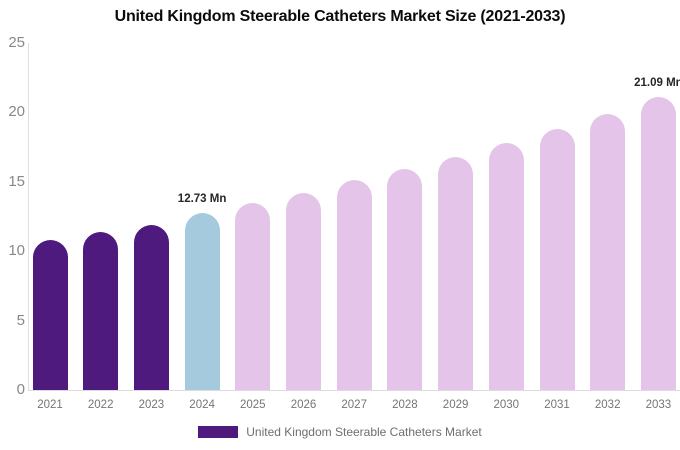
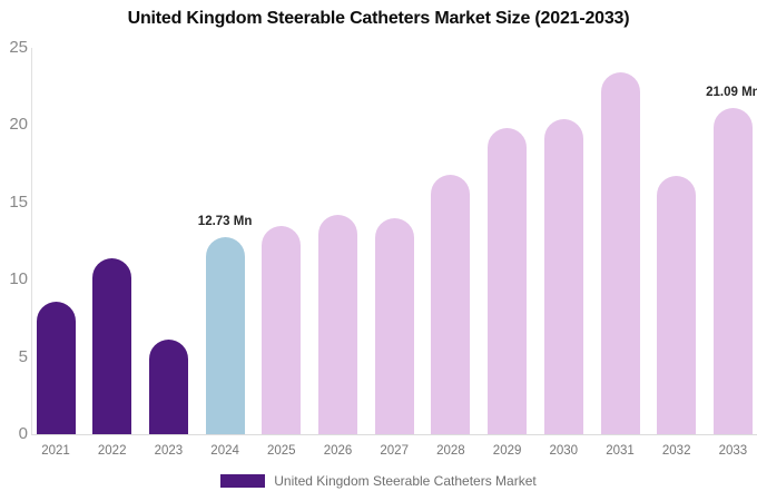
2021: 10.8 -> 8.6
2023: 11.9 -> 6.1
2027: 15.1 -> 14.0
2028: 15.9 -> 16.8
2029: 16.8 -> 19.8
2030: 17.8 -> 20.4
2031: 18.8 -> 23.4
2032: 19.9 -> 16.7
